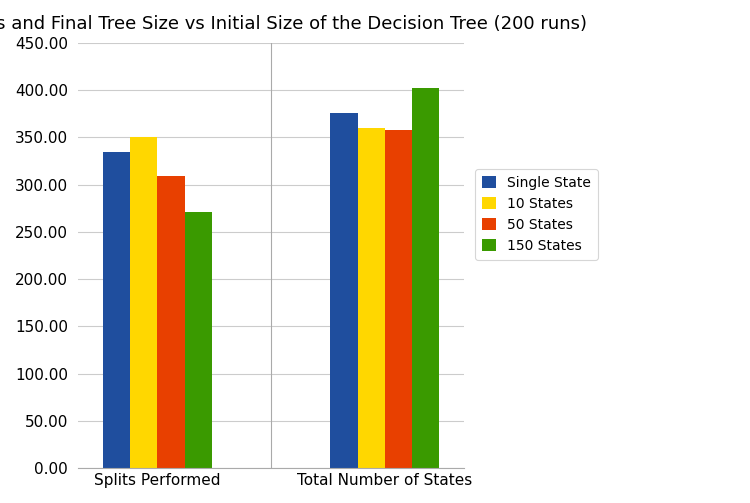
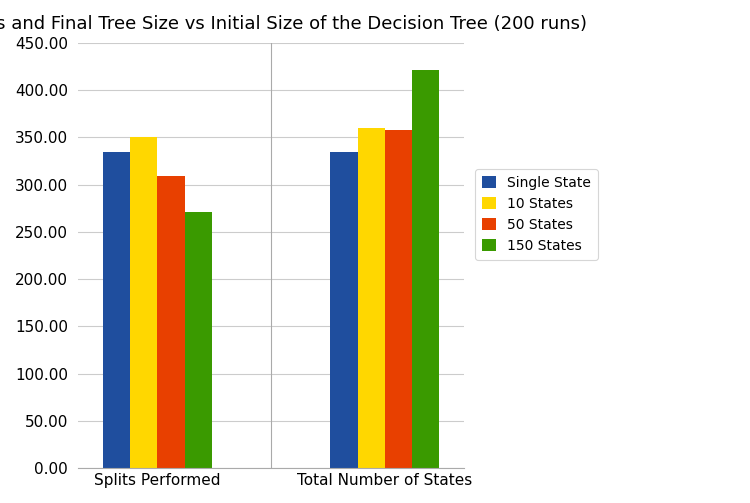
Single State/Total Number of States: 376 -> 335
150 States/Total Number of States: 402 -> 421
